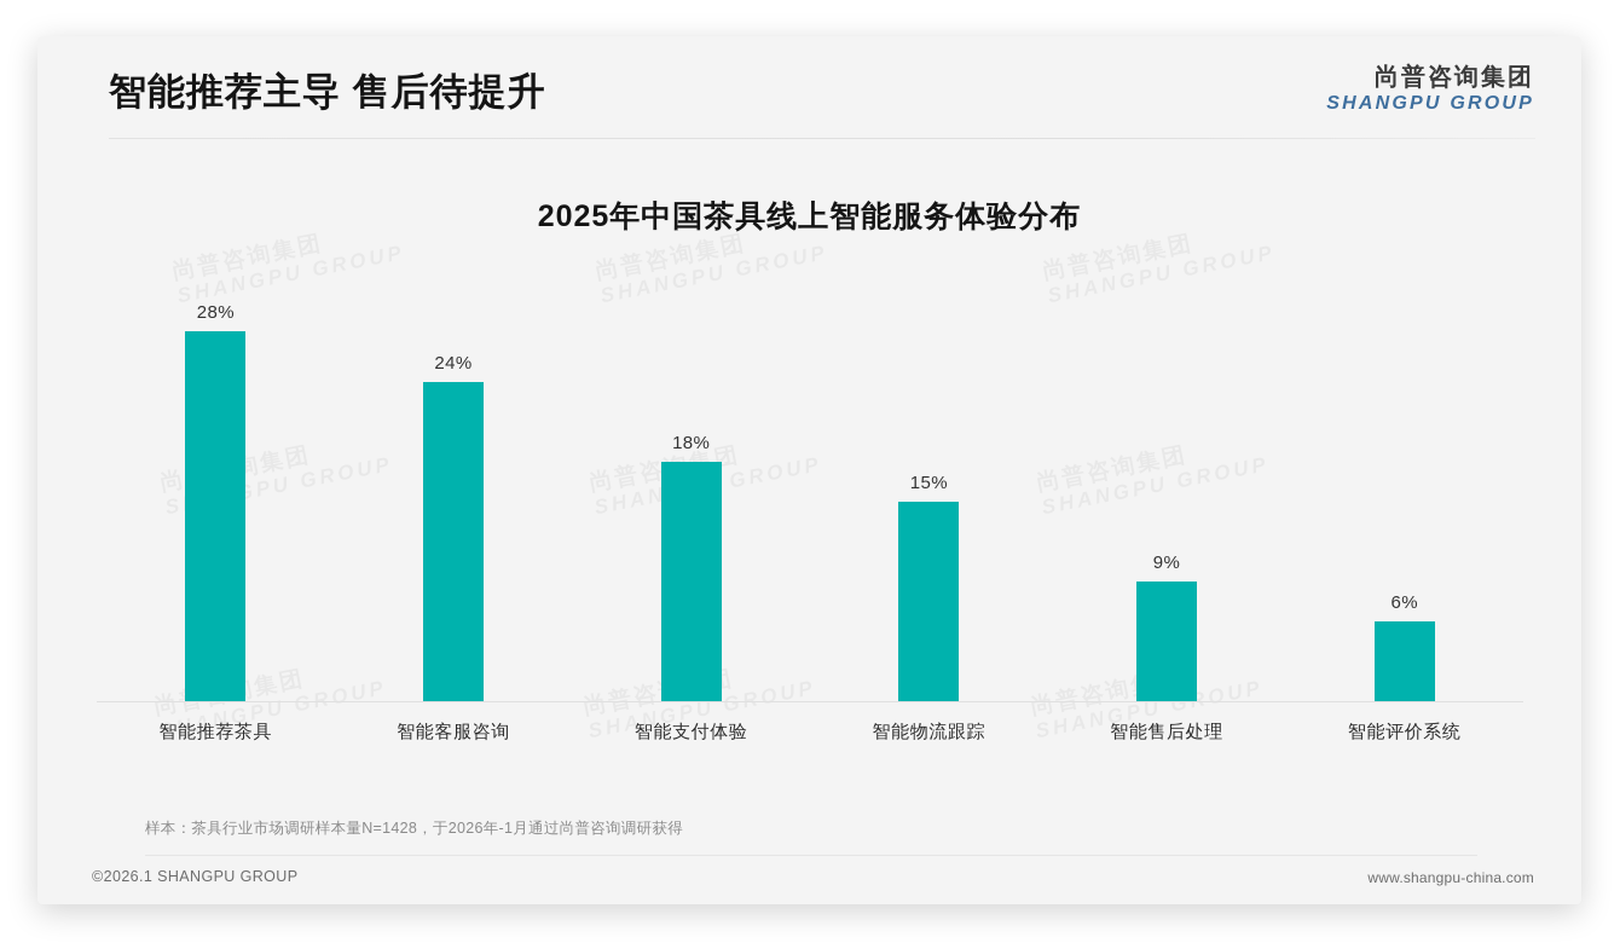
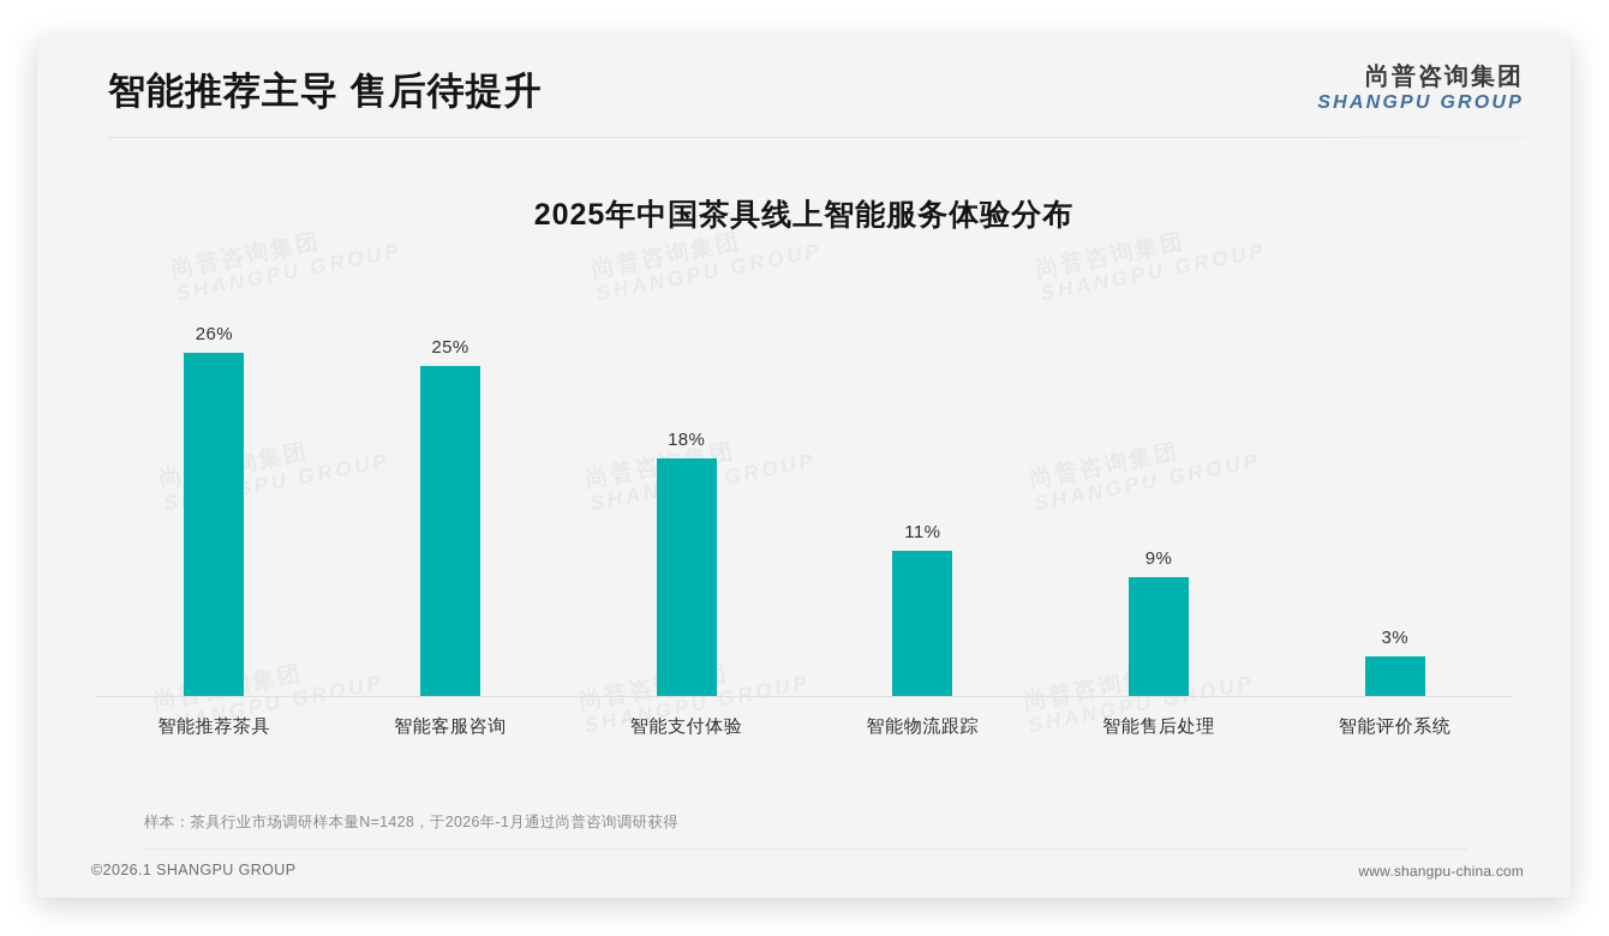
智能推荐茶具: 28% -> 26%
智能客服咨询: 24% -> 25%
智能物流跟踪: 15% -> 11%
智能评价系统: 6% -> 3%
